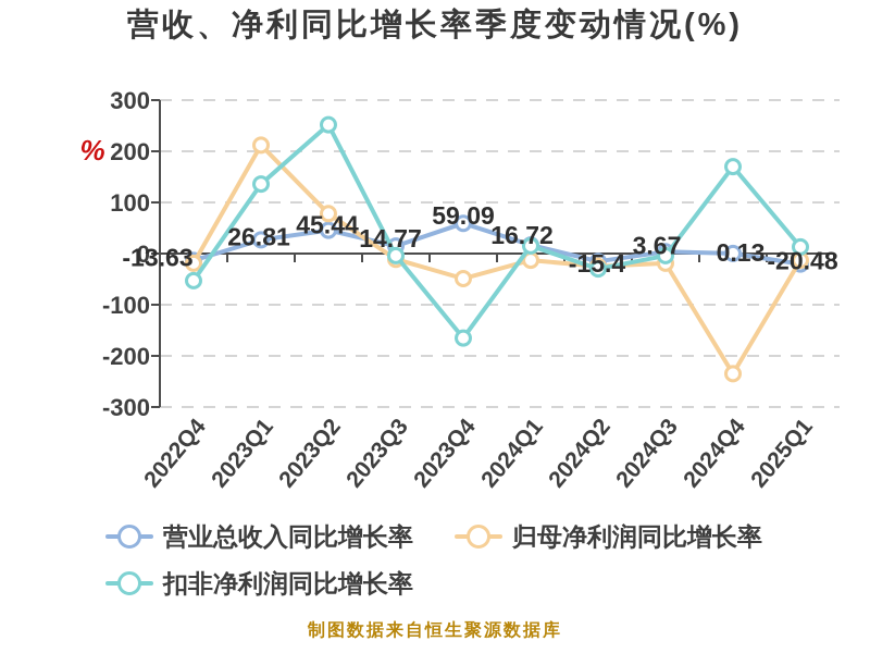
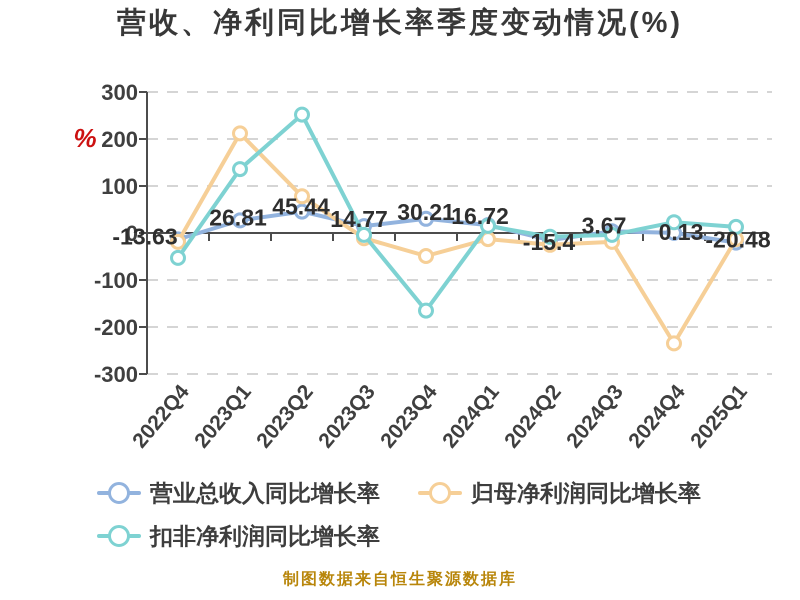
营业总收入同比增长率/2023Q4: 59.09 -> 30.21
扣非净利润同比增长率/2024Q2: -30 -> -10
扣非净利润同比增长率/2024Q4: 170 -> 20
